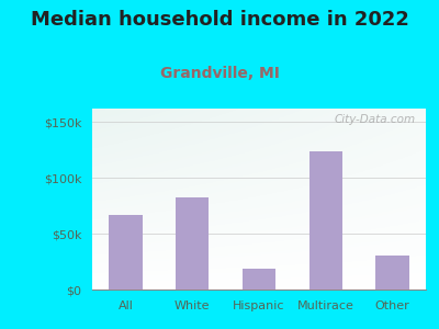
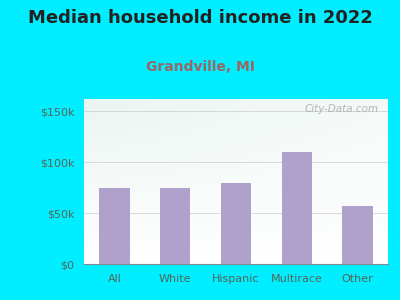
All: $67k -> $75k
White: $82k -> $75k
Hispanic: $19k -> $80k
Multirace: $124k -> $110k
Other: $30k -> $57k
